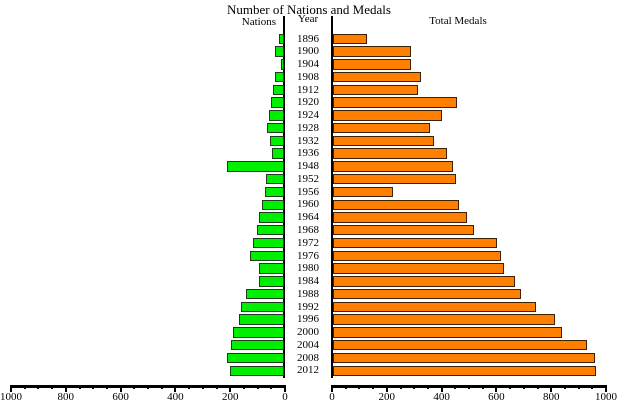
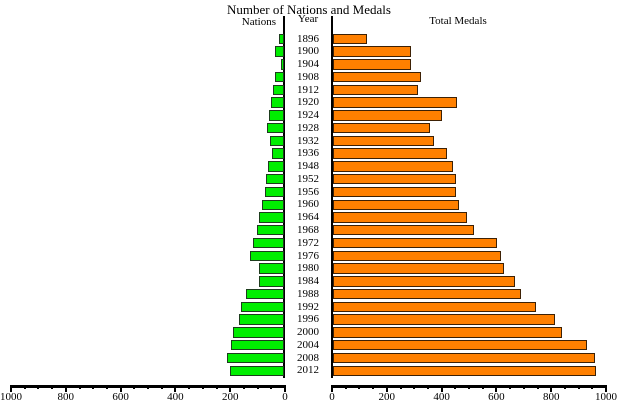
Nations/1948: 210 -> 60
Total Medals/1956: 220 -> 450
